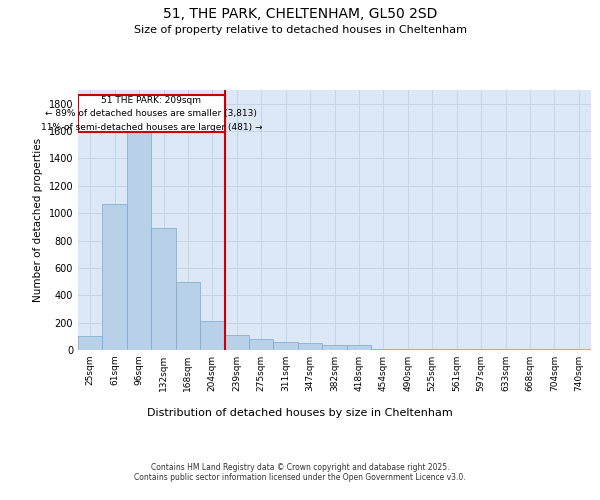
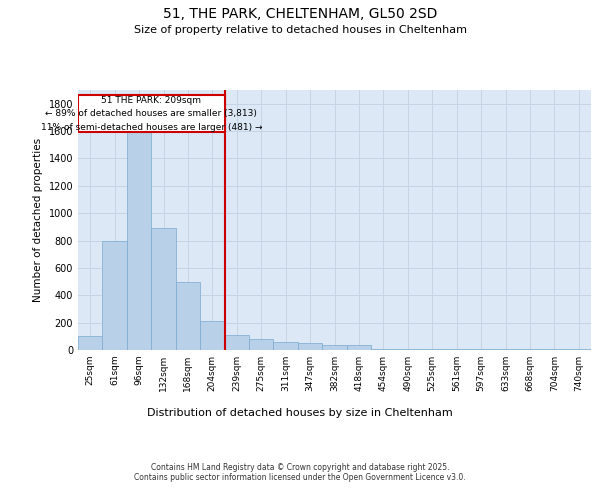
61sqm: 1070 -> 800
